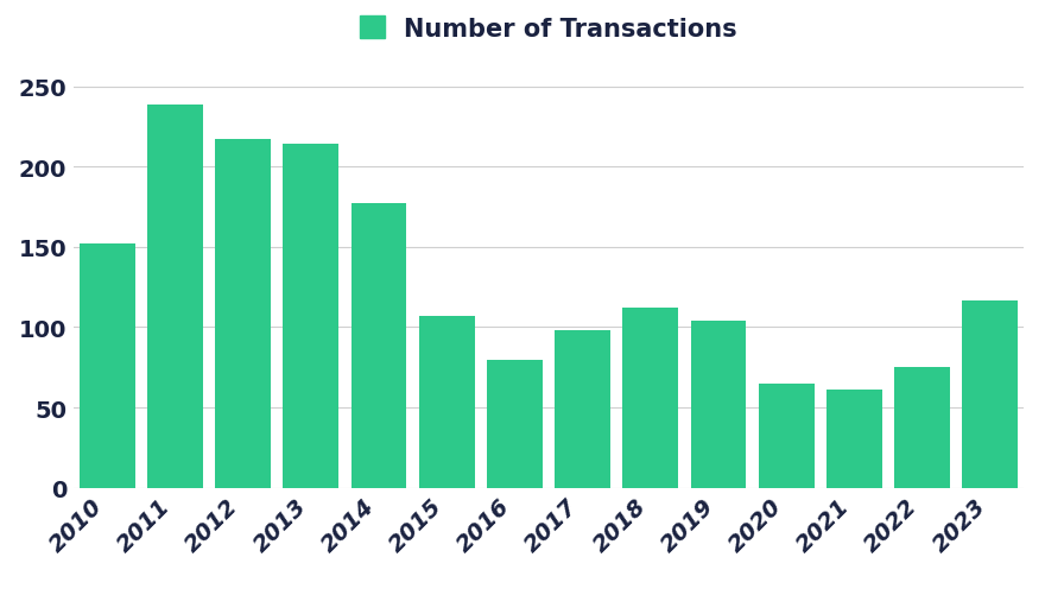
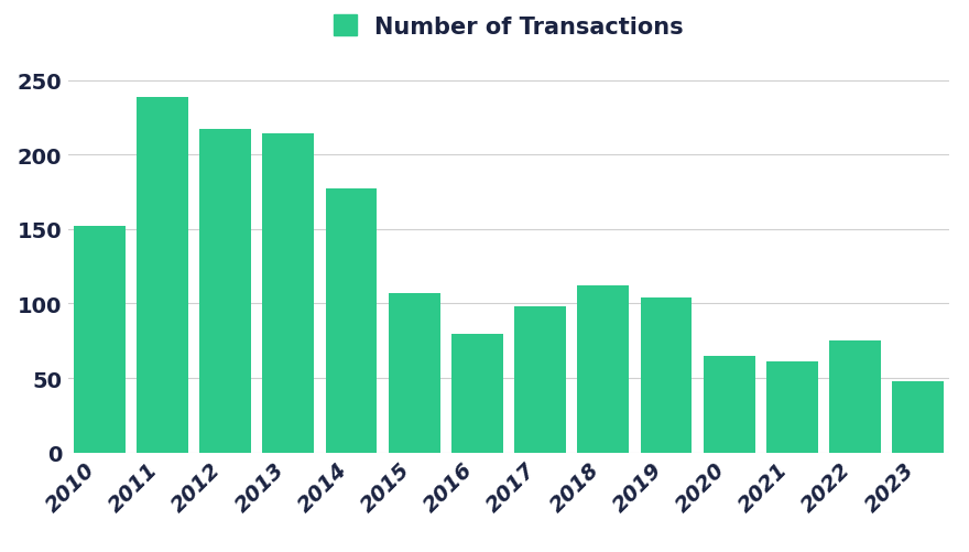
2023: 117 -> 48
